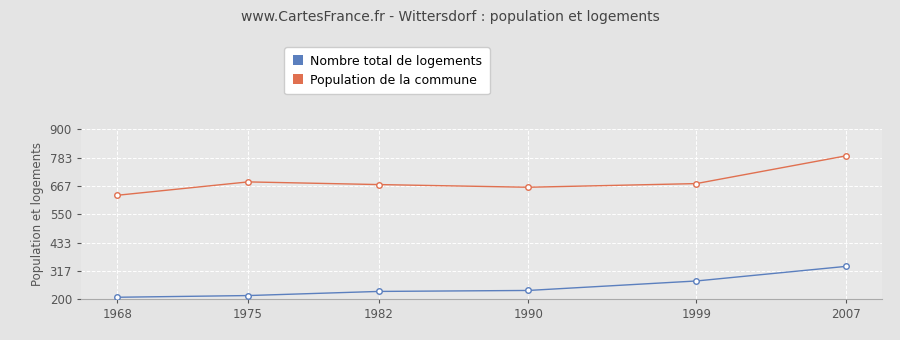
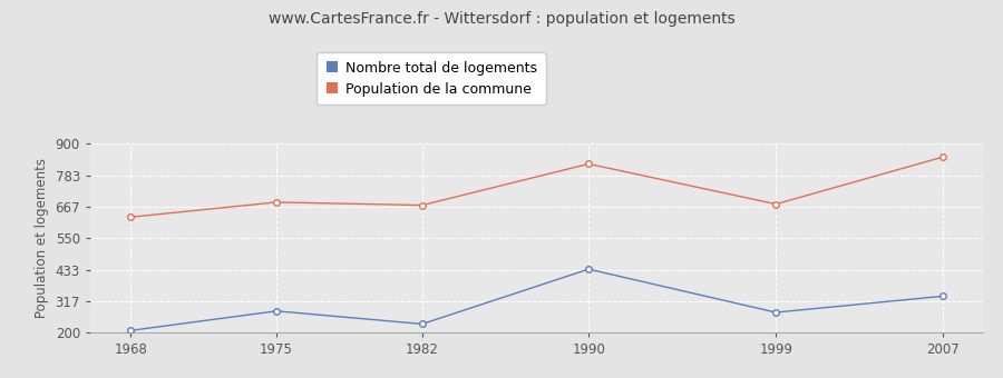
Nombre total de logements/1975: 215 -> 280
Nombre total de logements/1990: 236 -> 435
Population de la commune/1990: 661 -> 825
Population de la commune/2007: 790 -> 850
